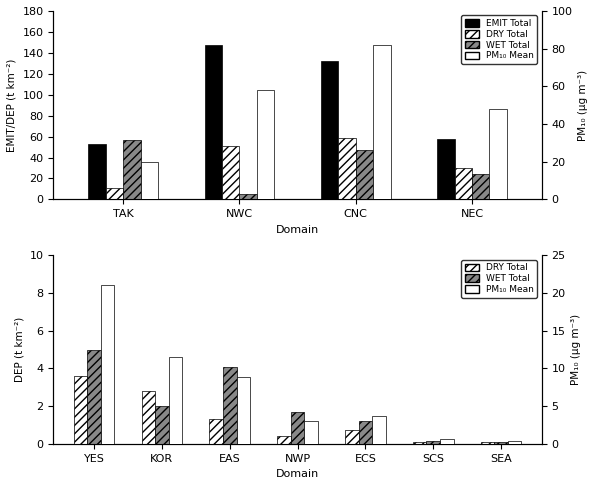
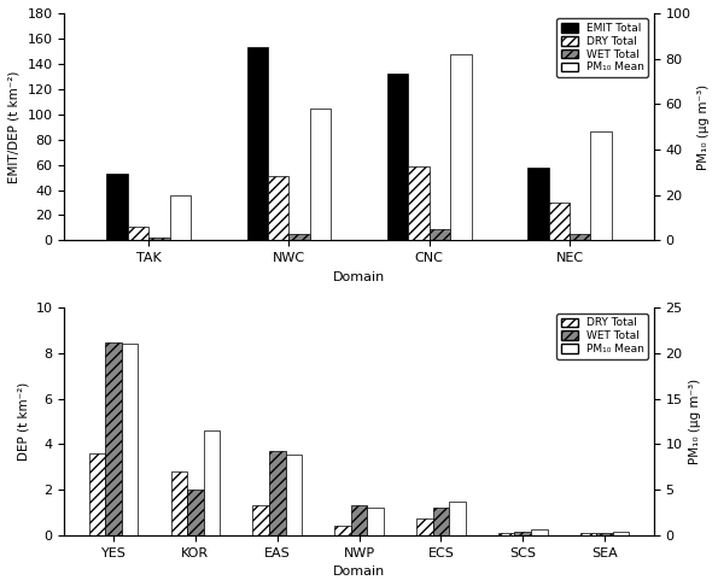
WET Total/TAK: 57 -> 2
EMIT Total/NWC: 147 -> 153
WET Total/CNC: 47 -> 9
WET Total/NEC: 24 -> 5
WET Total/YES: 5.0 -> 8.5
WET Total/EAS: 4.1 -> 3.7
WET Total/NWP: 1.7 -> 1.3
